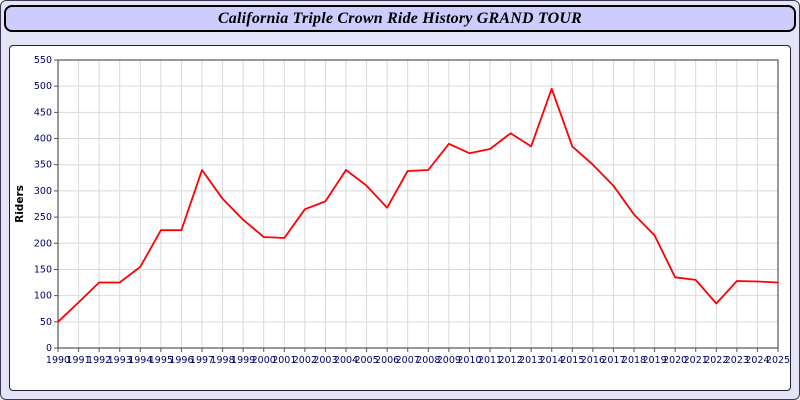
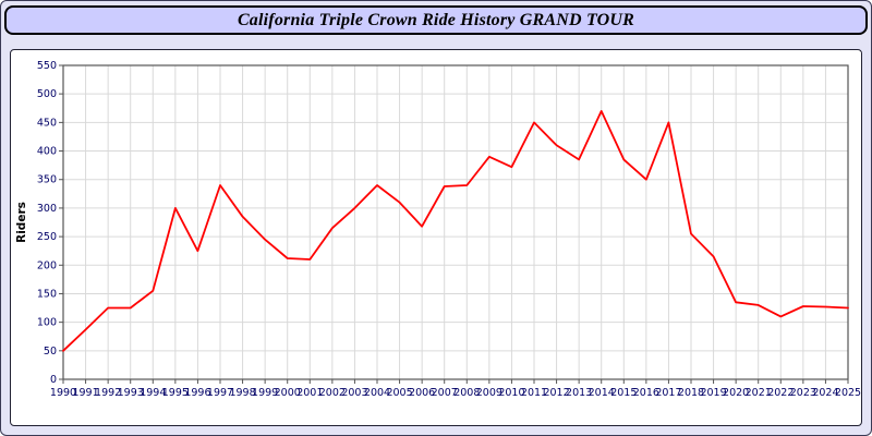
1995: 220 -> 300
2003: 280 -> 300
2011: 380 -> 450
2014: 500 -> 470
2017: 310 -> 450
2022: 80 -> 110
